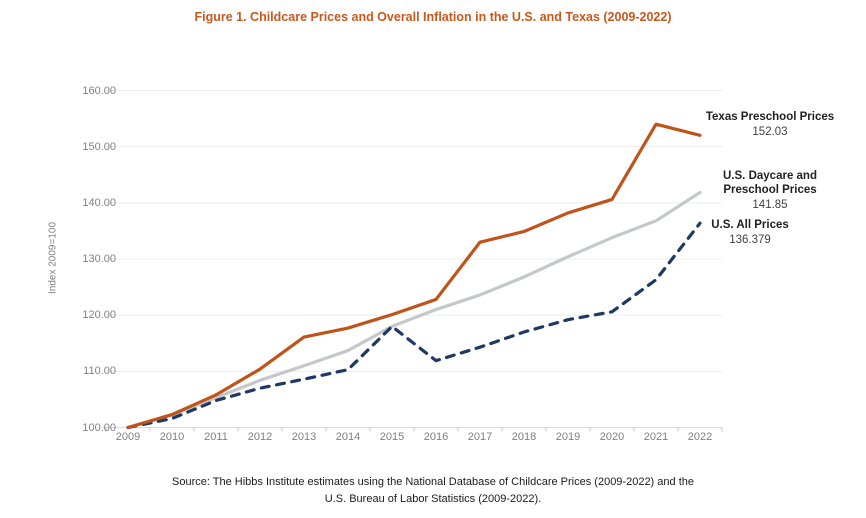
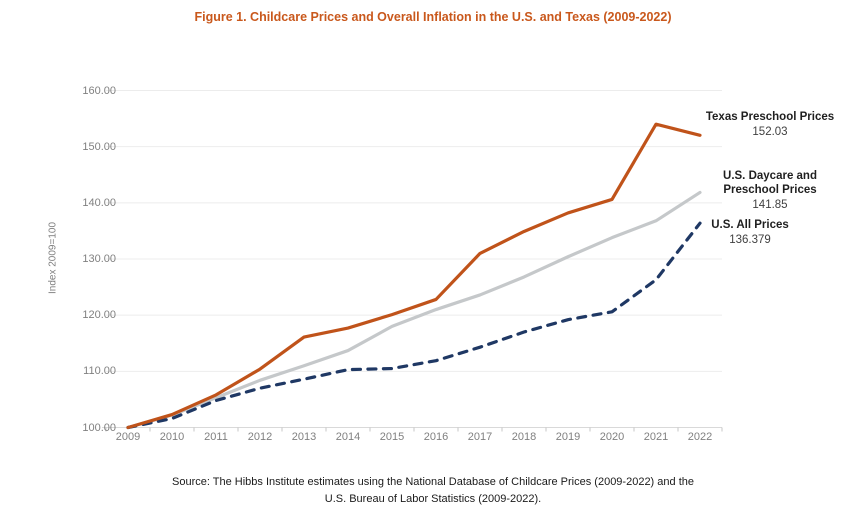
U.S. All Prices/2015: 118 -> 110
Texas Preschool Prices/2017: 133 -> 131
